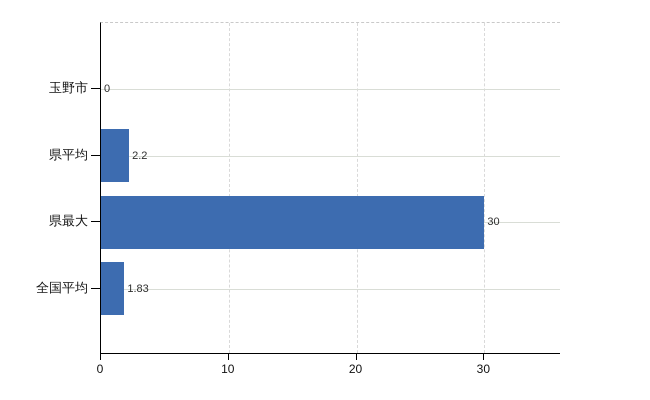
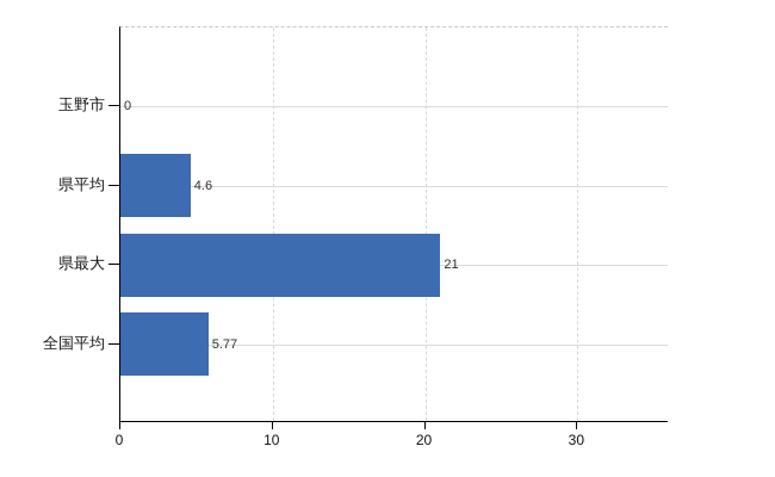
県平均: 2.2 -> 4.6
県最大: 30 -> 21
全国平均: 1.83 -> 5.77
